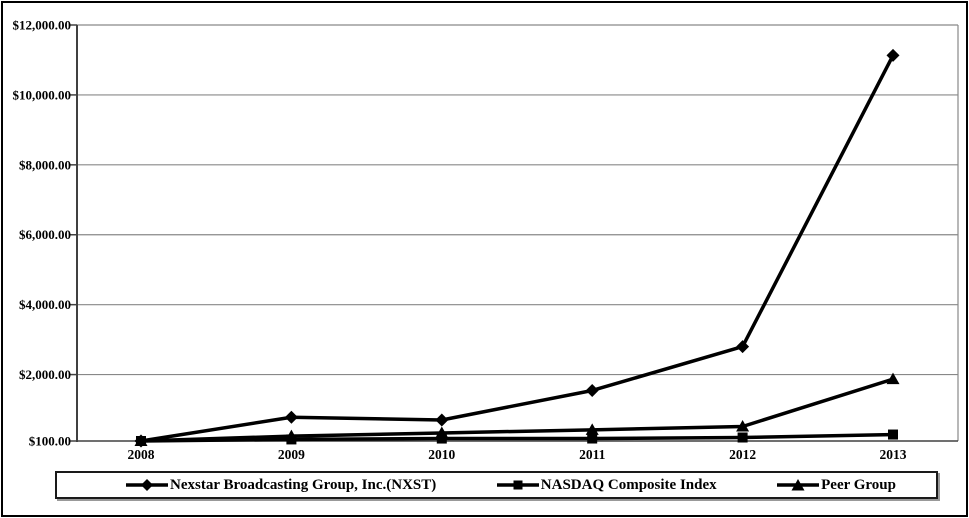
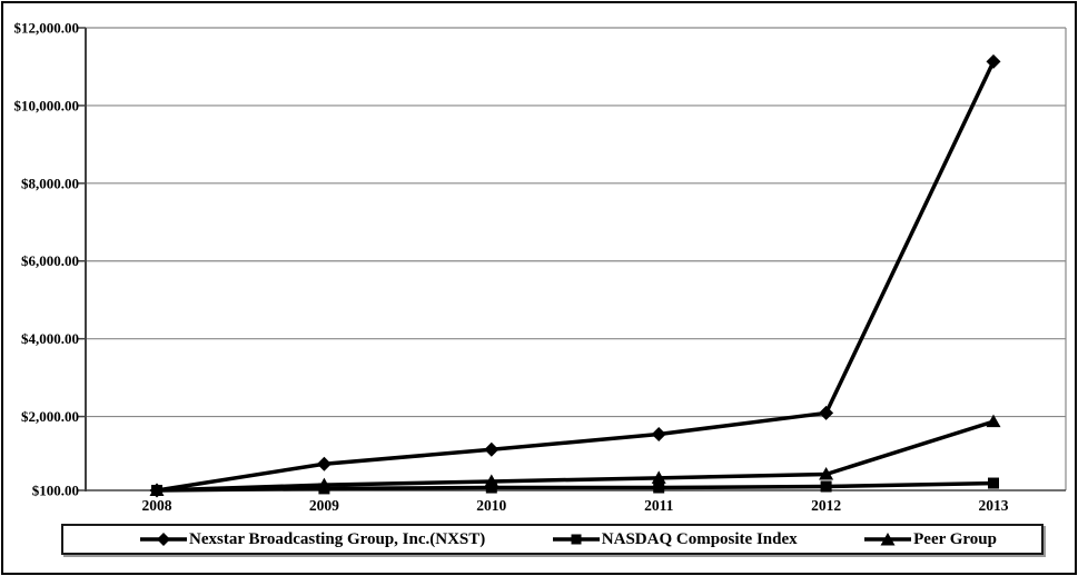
Nexstar Broadcasting Group, Inc.(NXST)/2010: $700 -> $1200
Nexstar Broadcasting Group, Inc.(NXST)/2012: $2800 -> $2100
